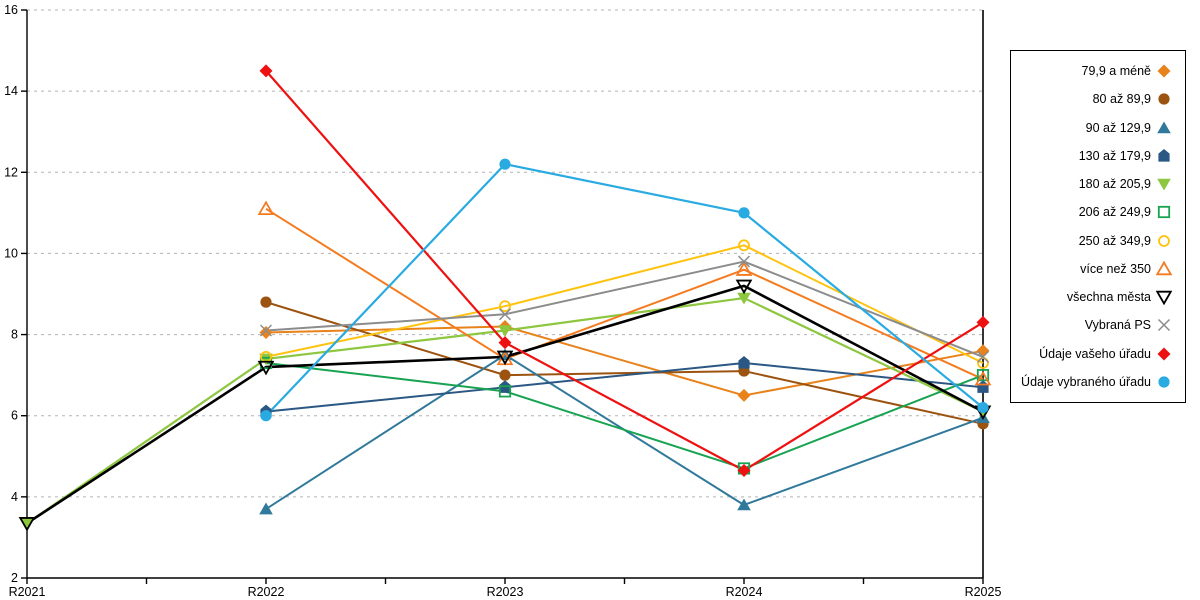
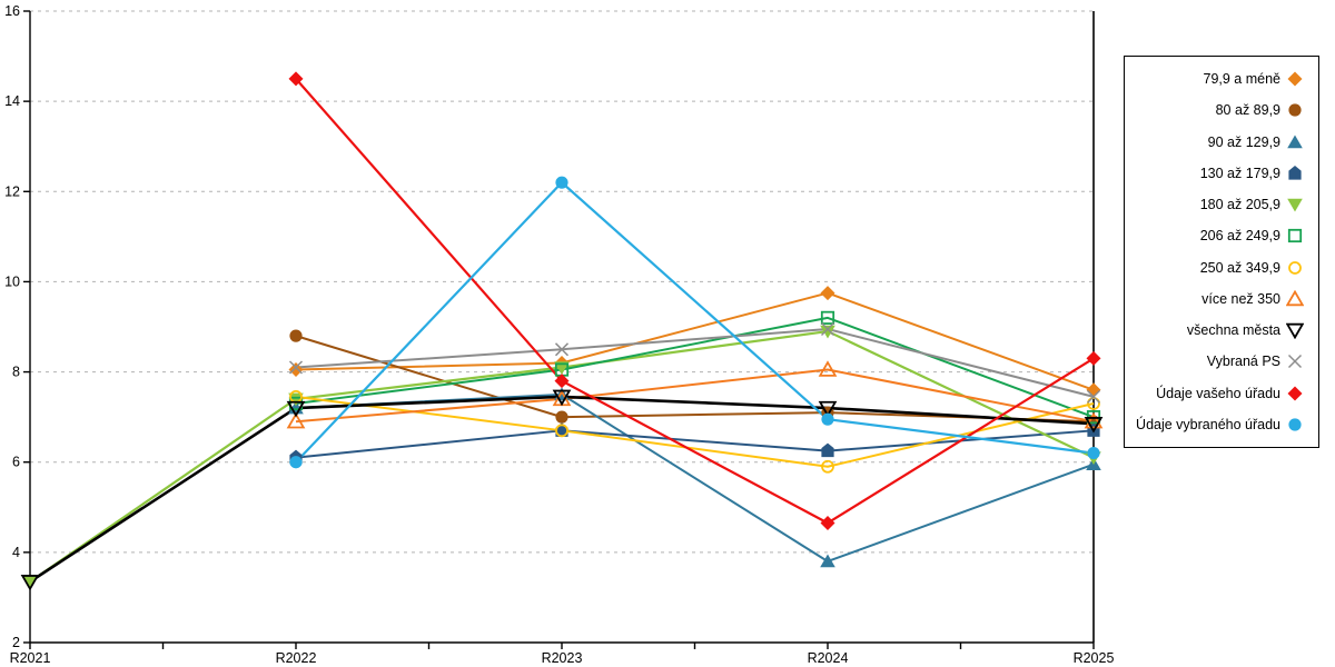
90 až 129,9/R2022: 3.7 -> 7.2
více než 350/R2022: 11.1 -> 6.9
206 až 249,9/R2023: 6.6 -> 8.1
250 až 349,9/R2023: 8.7 -> 6.7
79,9 a méně/R2024: 6.5 -> 9.8
130 až 179,9/R2024: 7.3 -> 6.2
206 až 249,9/R2024: 4.7 -> 9.2
250 až 349,9/R2024: 10.2 -> 5.9
více než 350/R2024: 9.6 -> 8.1
všechna města/R2024: 9.2 -> 7.2
Vybraná PS/R2024: 9.8 -> 8.9
Údaje vybraného úřadu/R2024: 11.0 -> 7.0
80 až 89,9/R2025: 5.8 -> 6.9
všechna města/R2025: 6.1 -> 6.8
